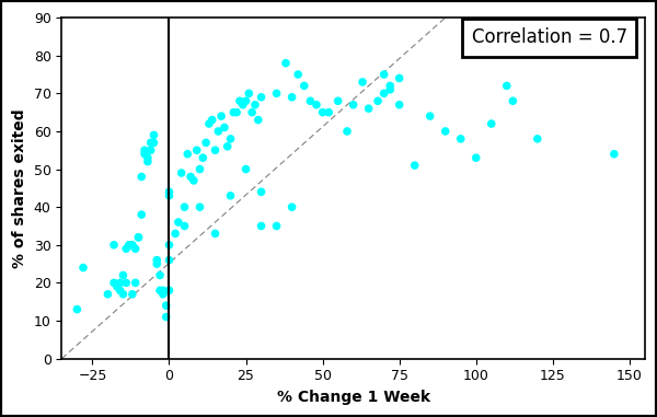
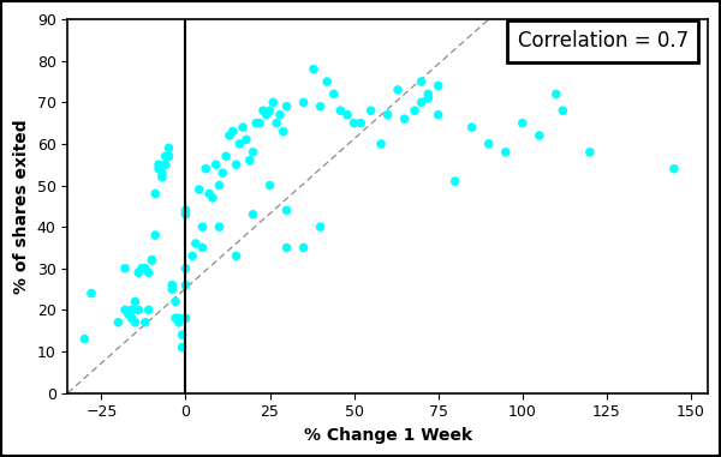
100: 53 -> 65
